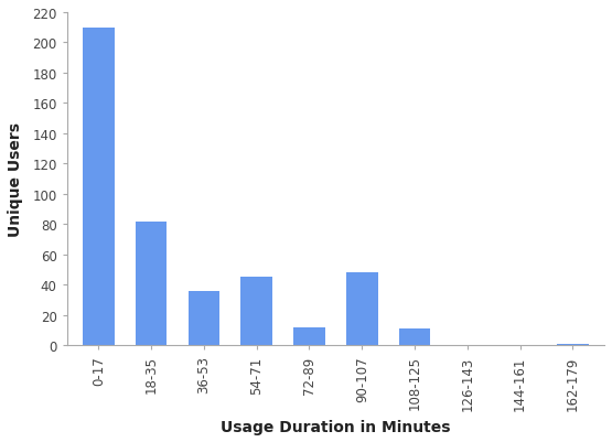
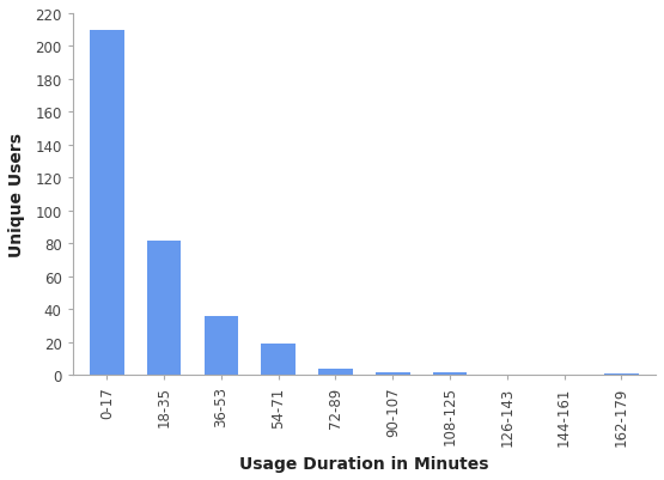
54-71: 45 -> 19
72-89: 12 -> 4
90-107: 48 -> 2
108-125: 11 -> 2
